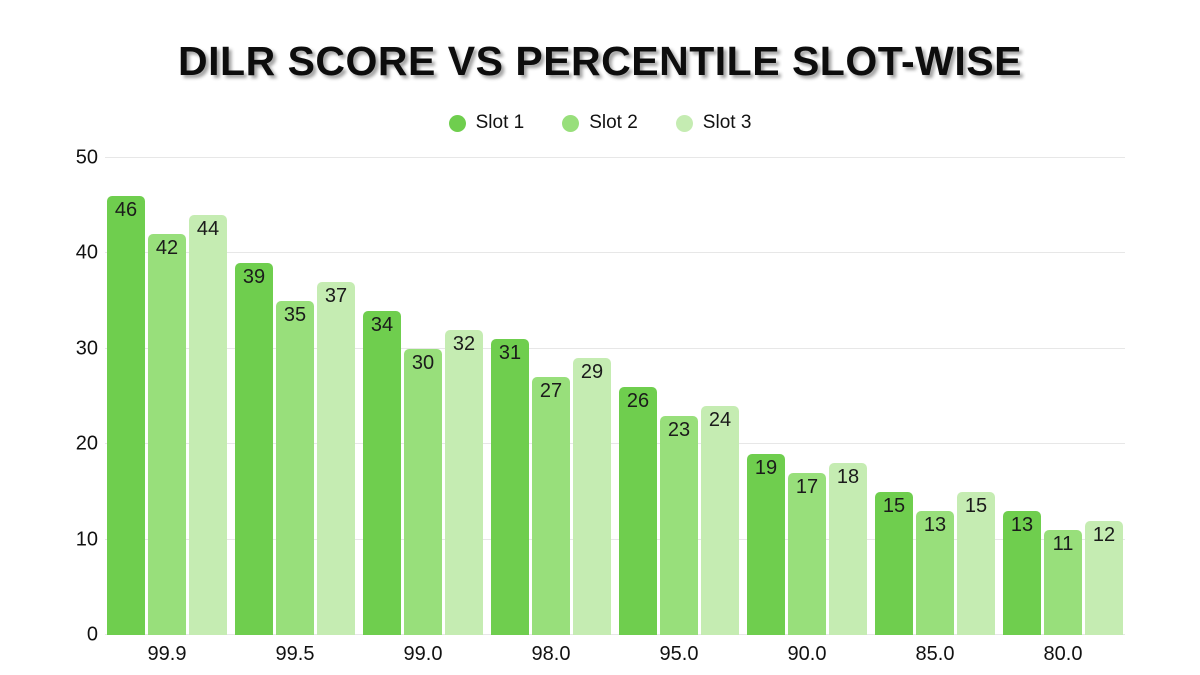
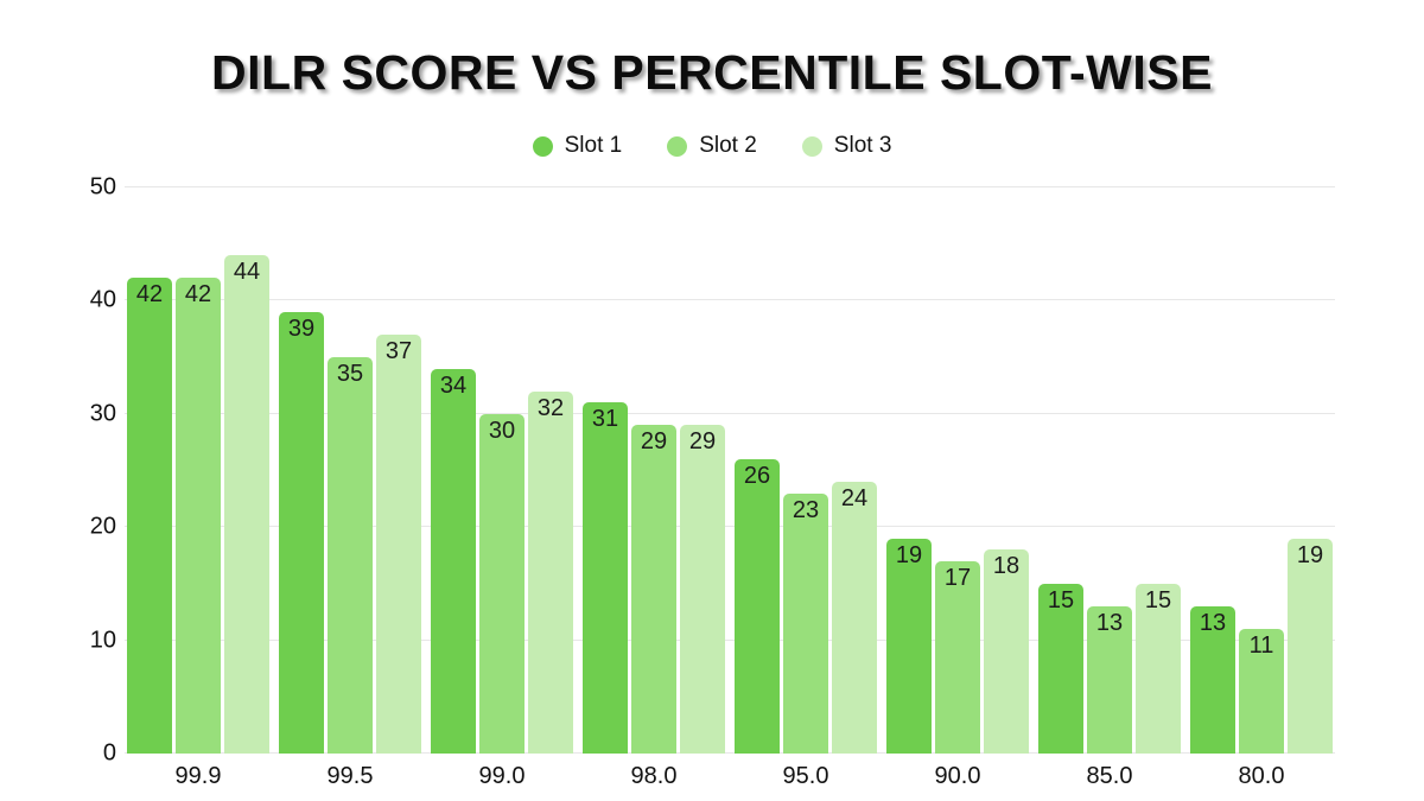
Slot 1/99.9: 46 -> 42
Slot 2/98.0: 27 -> 29
Slot 3/80.0: 12 -> 19
